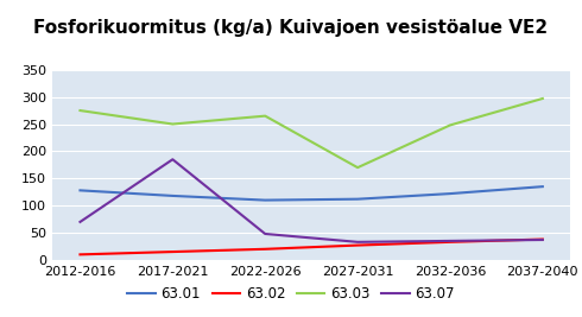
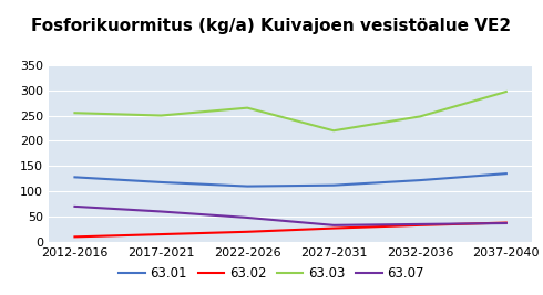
63.03/2012-2016: 275 -> 255
63.07/2017-2021: 185 -> 60
63.03/2027-2031: 170 -> 220
